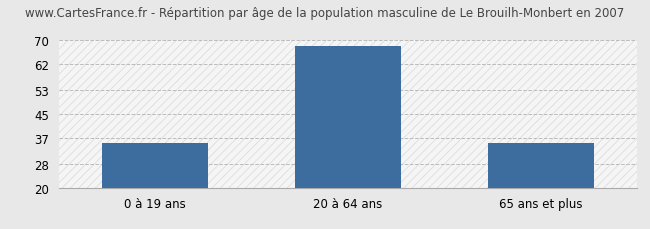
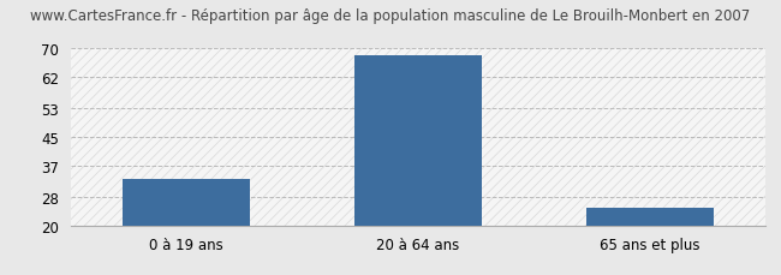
0 à 19 ans: 35 -> 33
65 ans et plus: 35 -> 25
